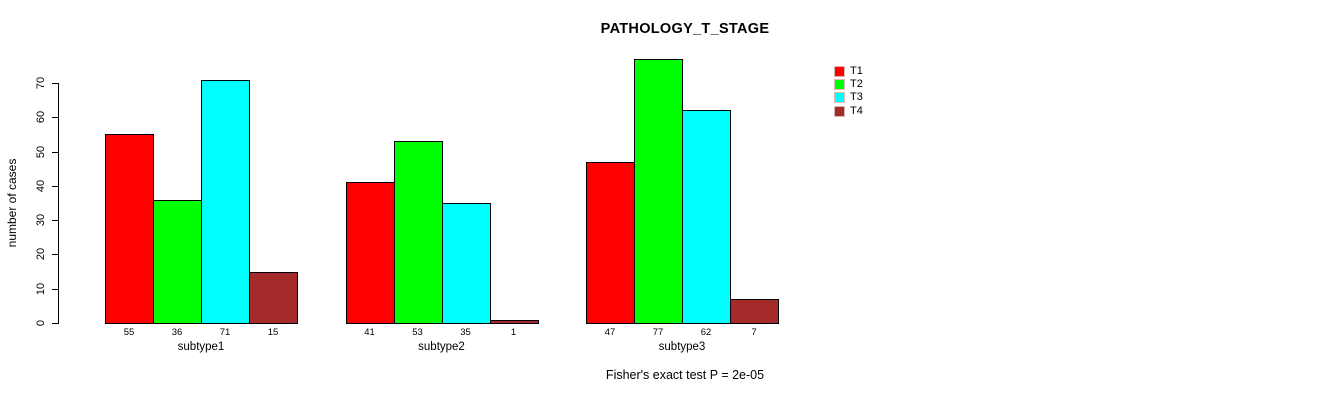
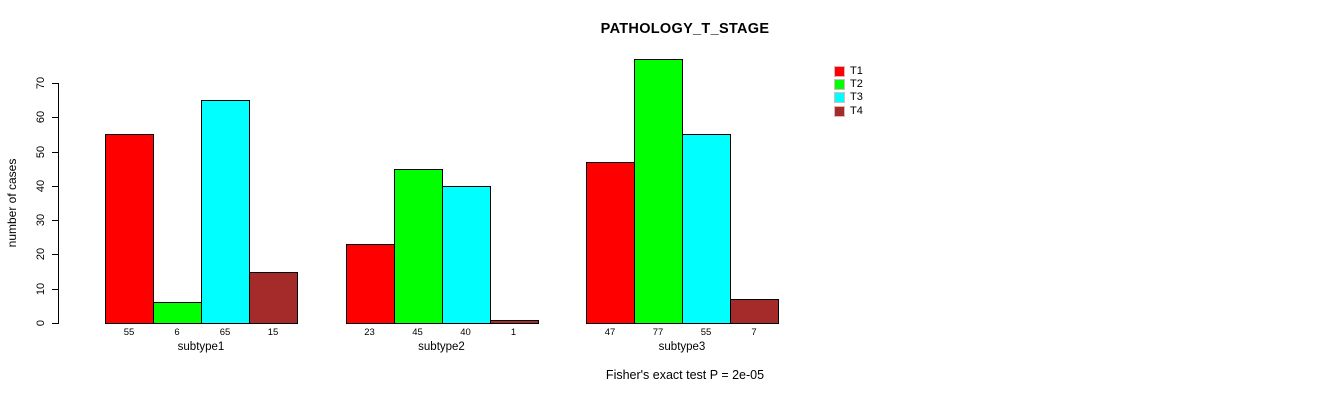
T2/subtype1: 36 -> 6
T3/subtype1: 71 -> 65
T1/subtype2: 41 -> 23
T2/subtype2: 53 -> 45
T3/subtype2: 35 -> 40
T3/subtype3: 62 -> 55
